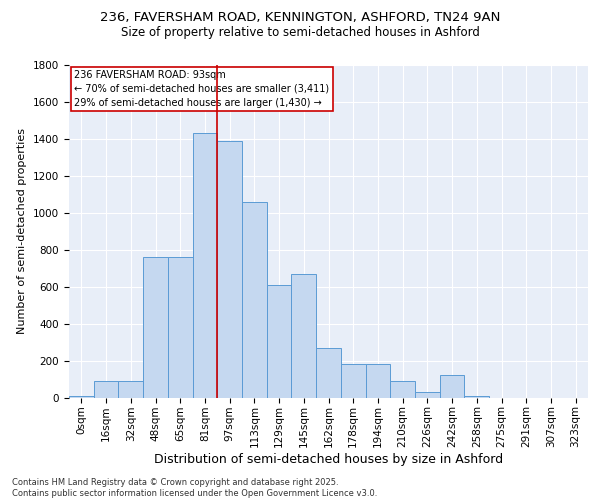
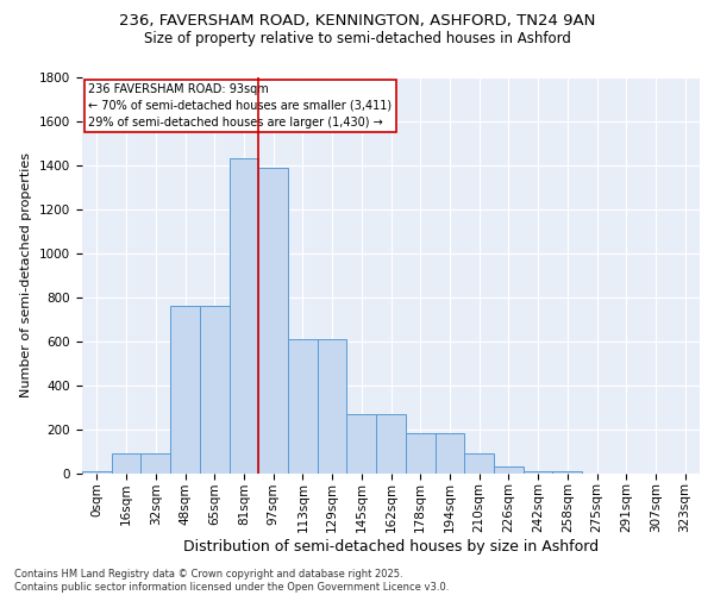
113sqm: 1060 -> 610
145sqm: 670 -> 270
242sqm: 120 -> 10
